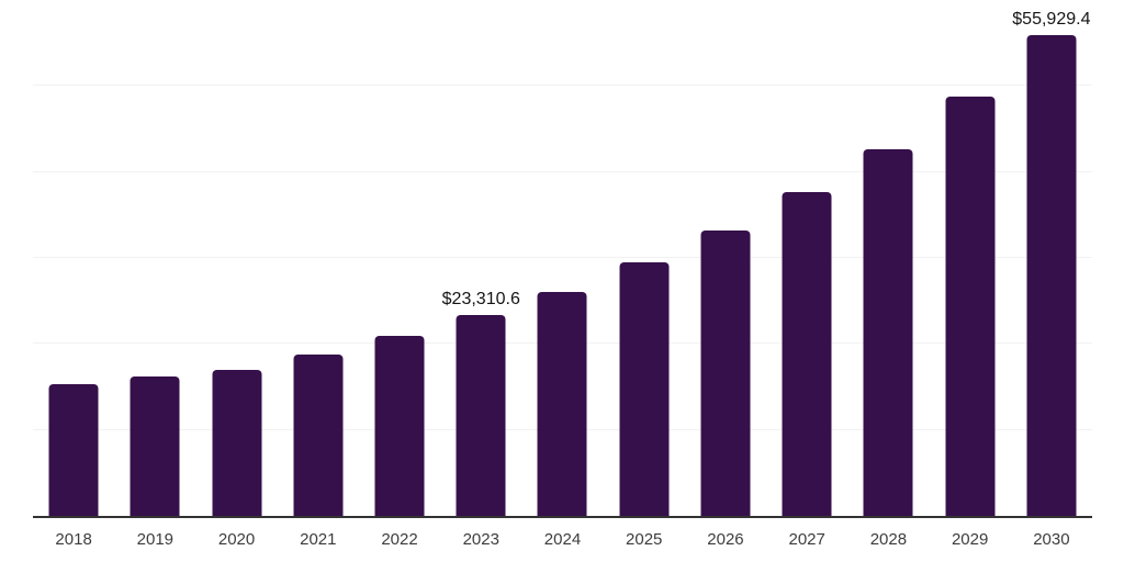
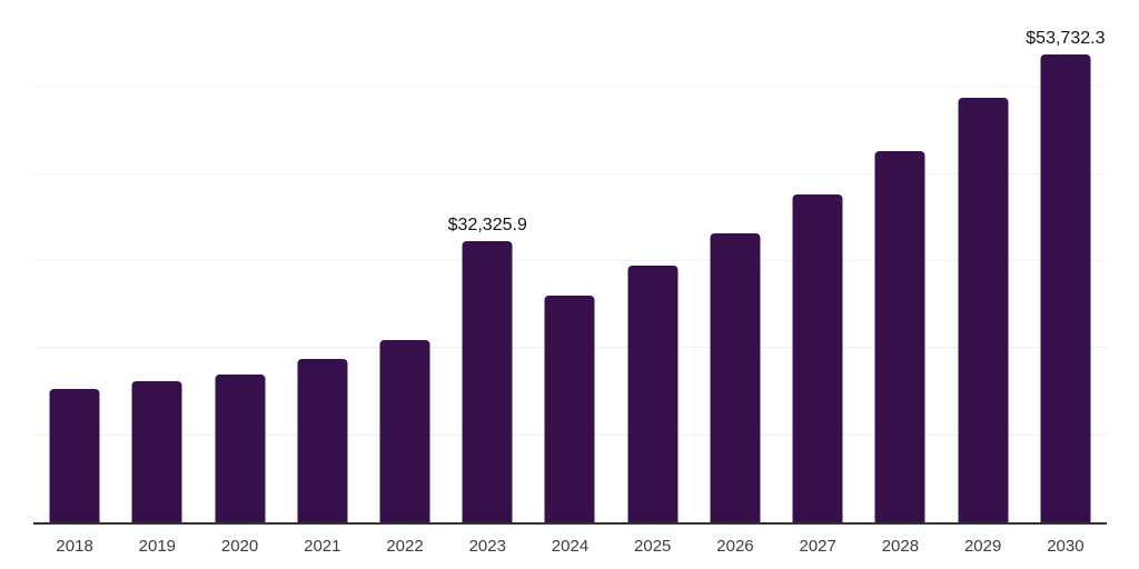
2023: $23,310.6 -> $32,325.9
2030: $55,929.4 -> $53,732.3
